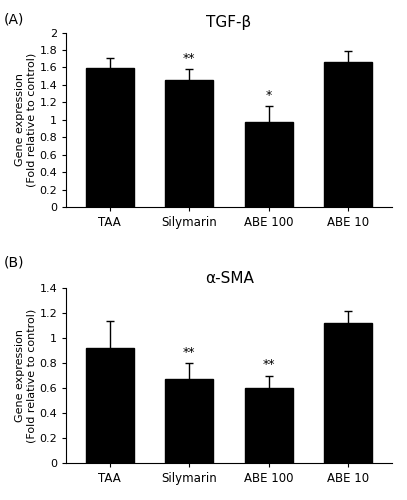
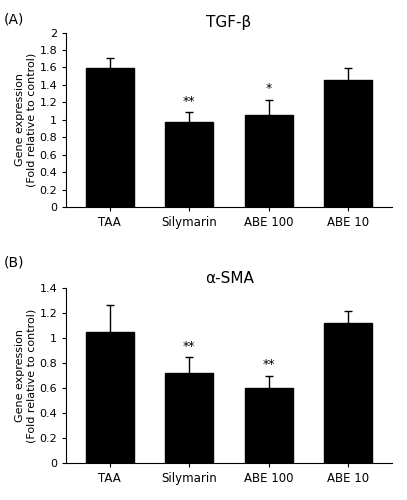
TGF-β/Silymarin: 1.46 -> 0.97
TGF-β/ABE 100: 0.98 -> 1.05
TGF-β/ABE 10: 1.66 -> 1.46
α-SMA/TAA: 0.92 -> 1.05
α-SMA/Silymarin: 0.67 -> 0.72
